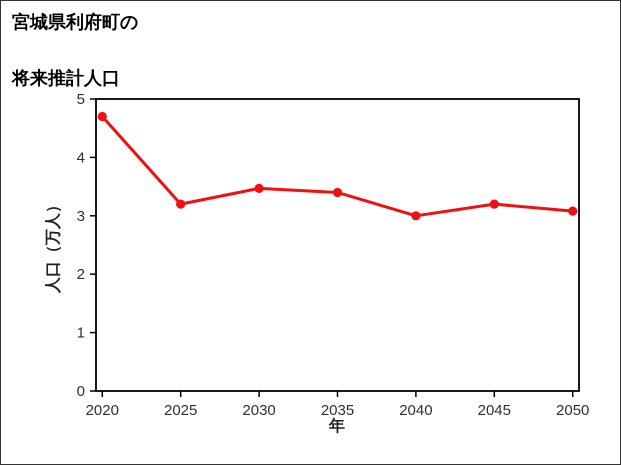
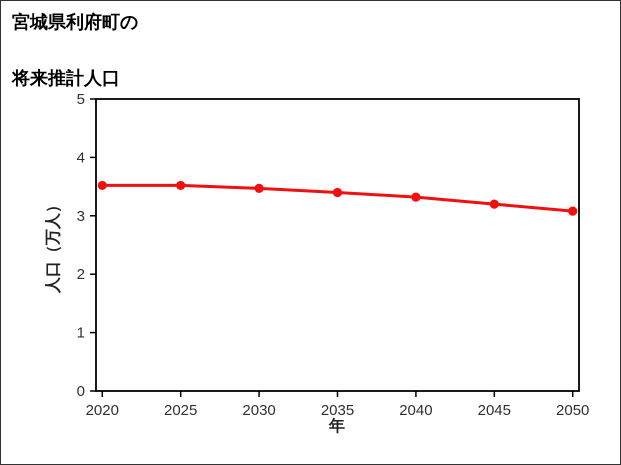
2020: 4.7 -> 3.5
2025: 3.2 -> 3.5
2040: 3.0 -> 3.3
